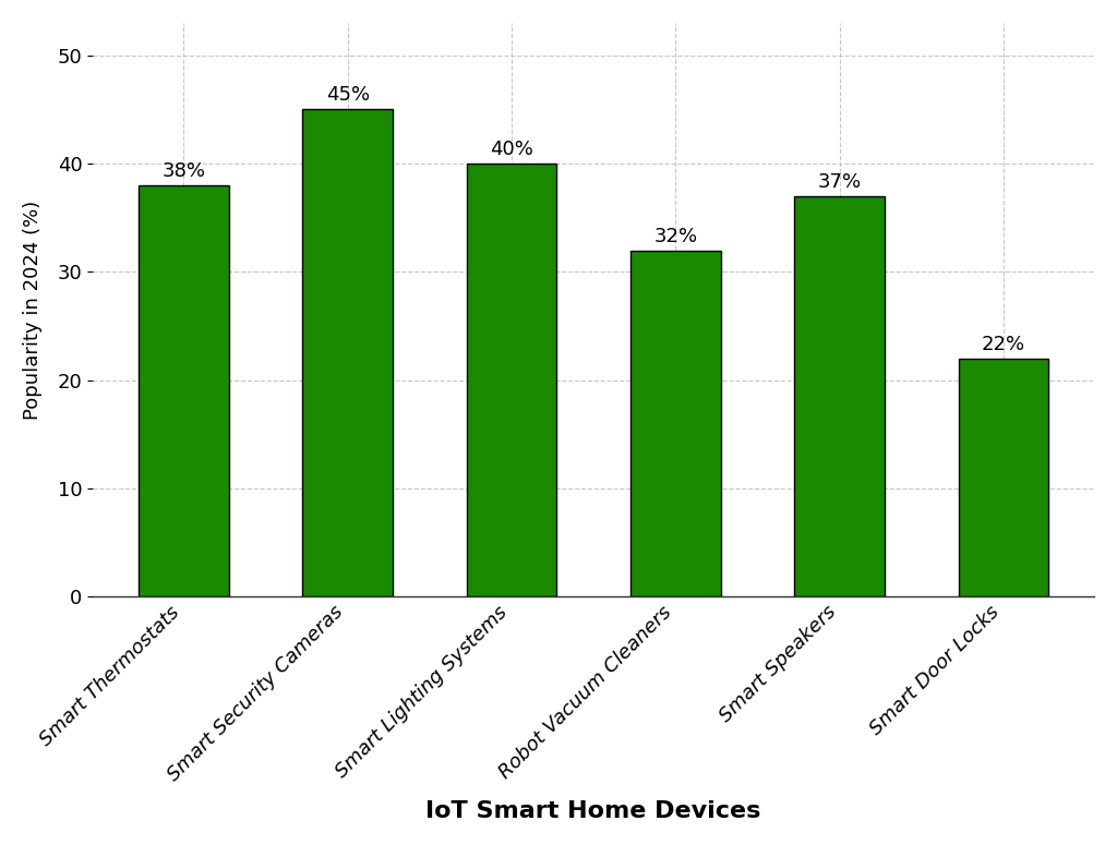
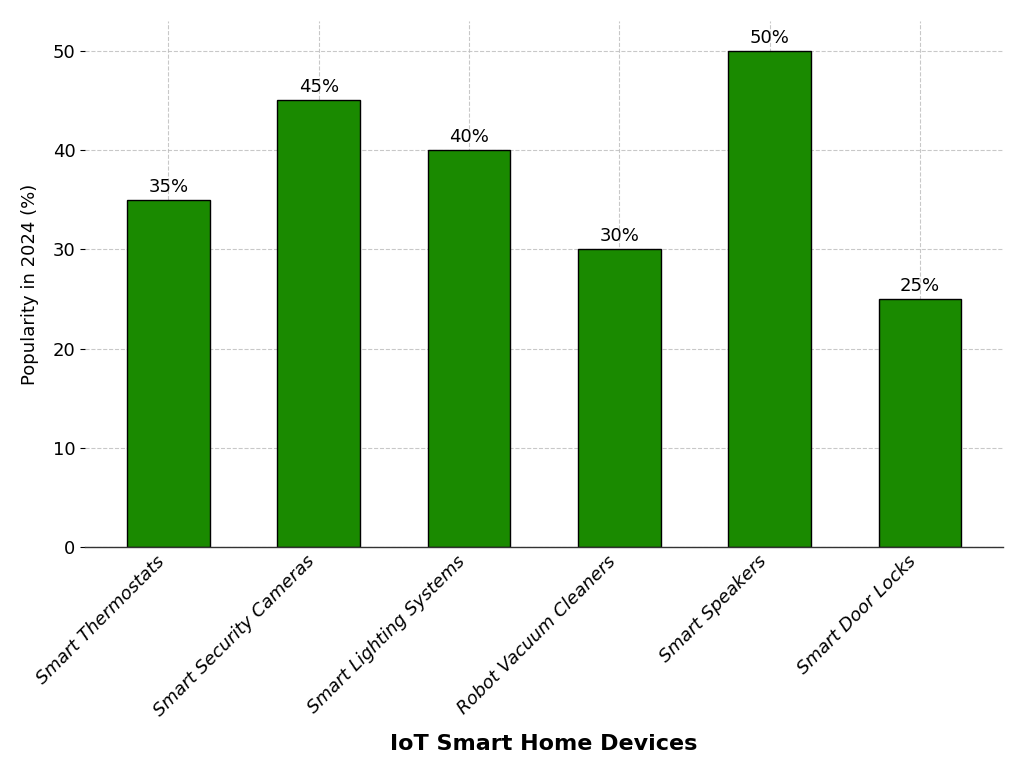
Smart Thermostats: 38% -> 35%
Robot Vacuum Cleaners: 32% -> 30%
Smart Speakers: 37% -> 50%
Smart Door Locks: 22% -> 25%
